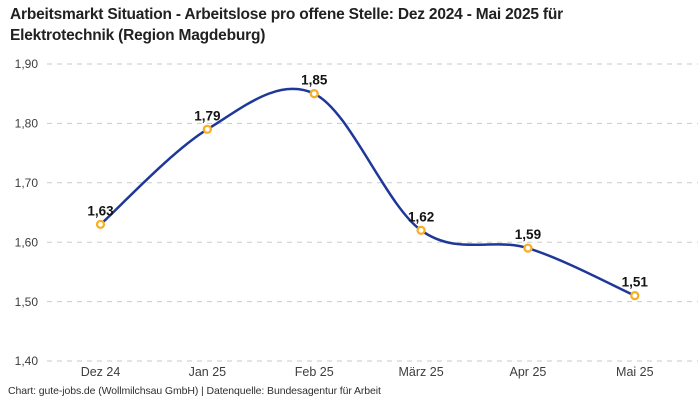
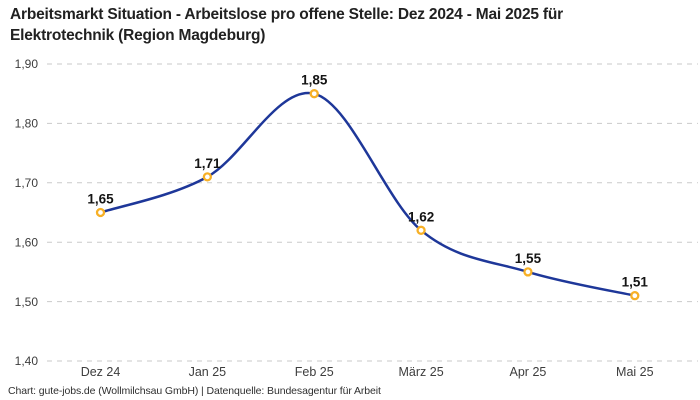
Dez 24: 1,63 -> 1,65
Jan 25: 1,79 -> 1,71
Apr 25: 1,59 -> 1,55
